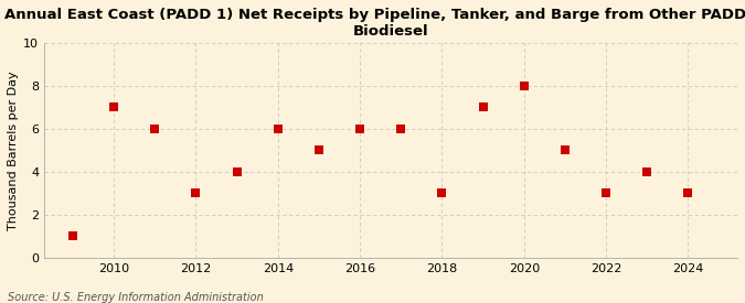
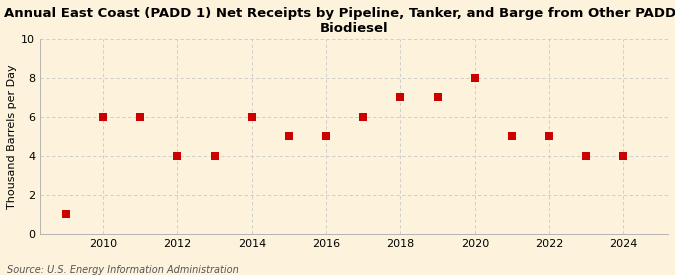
2010: 7 -> 6
2012: 3 -> 4
2016: 6 -> 5
2018: 3 -> 7
2022: 3 -> 5
2024: 3 -> 4
